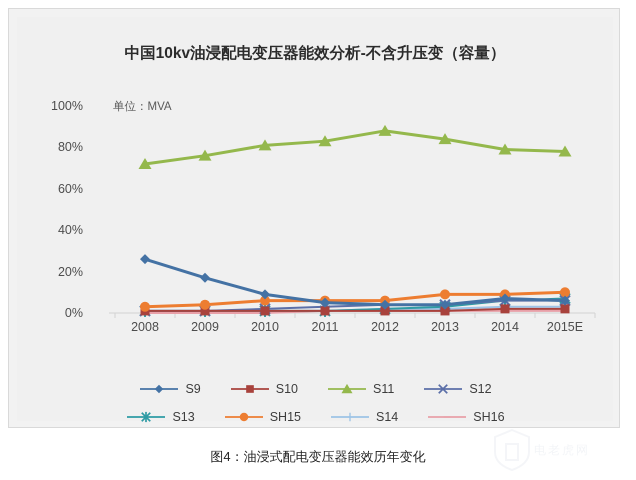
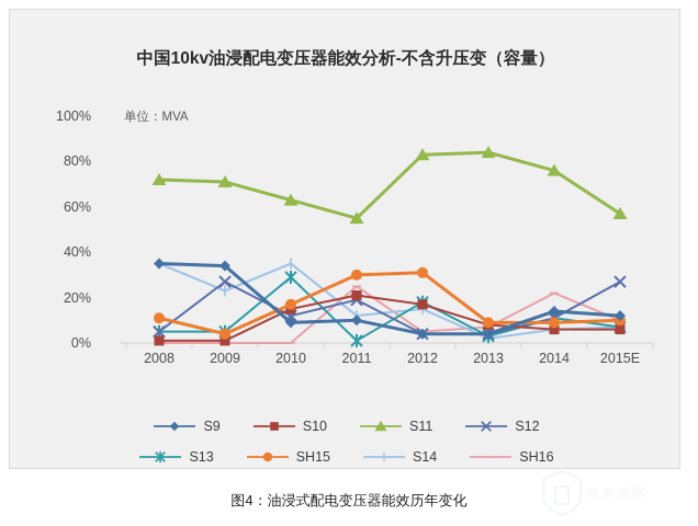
S9/2008: 26% -> 35%
S12/2008: 1% -> 5%
S13/2008: 1% -> 5%
SH15/2008: 3% -> 11%
S14/2008: 1% -> 35%
S9/2009: 17% -> 34%
S11/2009: 76% -> 71%
S12/2009: 1% -> 27%
S13/2009: 1% -> 5%
S14/2009: 1% -> 23%
S10/2010: 1% -> 15%
S11/2010: 81% -> 63%
S12/2010: 2% -> 12%
S13/2010: 1% -> 29%
SH15/2010: 6% -> 17%
S14/2010: 1% -> 35%
S9/2011: 5% -> 10%
S10/2011: 1% -> 21%
S11/2011: 83% -> 55%
S12/2011: 3% -> 19%
SH15/2011: 6% -> 30%
S14/2011: 1% -> 12%
SH16/2011: 1% -> 25%
S10/2012: 1% -> 17%
S11/2012: 88% -> 83%
S13/2012: 2% -> 18%
SH15/2012: 6% -> 31%
S14/2012: 2% -> 15%
SH16/2012: 1% -> 5%
S10/2013: 1% -> 8%
SH16/2013: 1% -> 7%
S9/2014: 7% -> 14%
S10/2014: 2% -> 6%
S11/2014: 79% -> 76%
S12/2014: 6% -> 11%
S13/2014: 6% -> 11%
S14/2014: 3% -> 6%
SH16/2014: 1% -> 22%
S9/2015E: 6% -> 12%
S10/2015E: 2% -> 6%
S11/2015E: 78% -> 57%
S12/2015E: 6% -> 27%
S14/2015E: 3% -> 7%
SH16/2015E: 1% -> 10%
